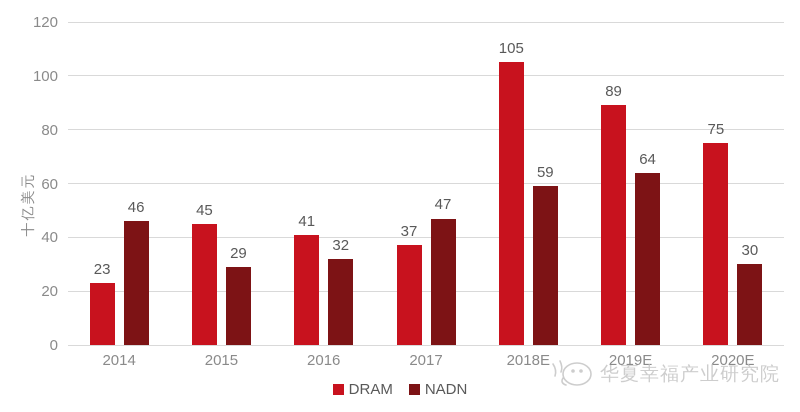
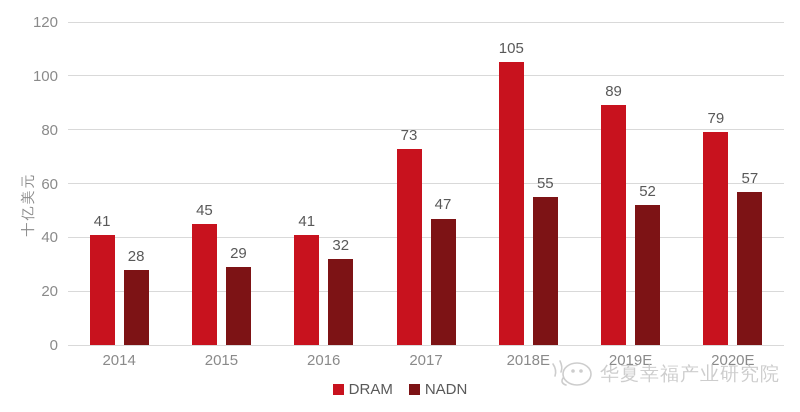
DRAM/2014: 23 -> 41
NADN/2014: 46 -> 28
DRAM/2017: 37 -> 73
NADN/2018E: 59 -> 55
NADN/2019E: 64 -> 52
DRAM/2020E: 75 -> 79
NADN/2020E: 30 -> 57
